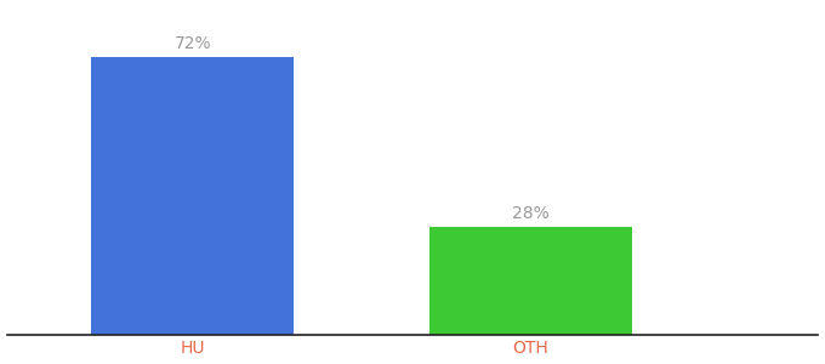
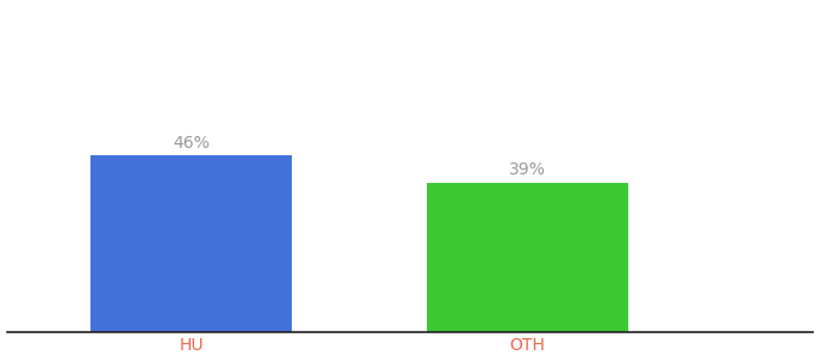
HU: 72% -> 46%
OTH: 28% -> 39%
